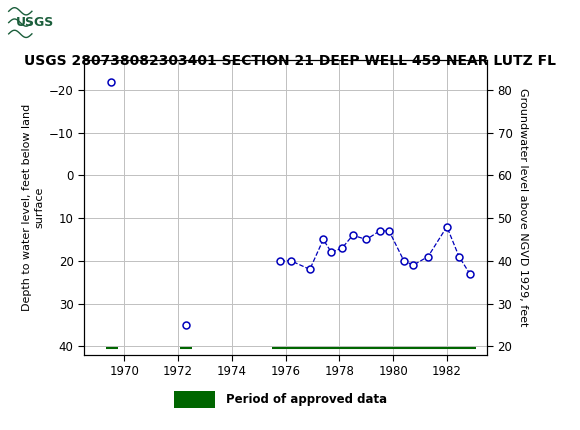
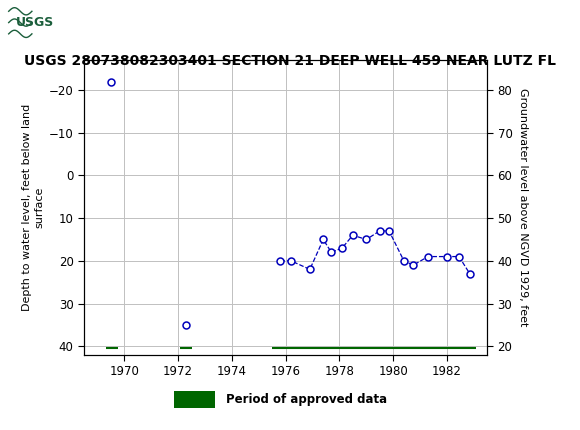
1982: 12 -> 19
